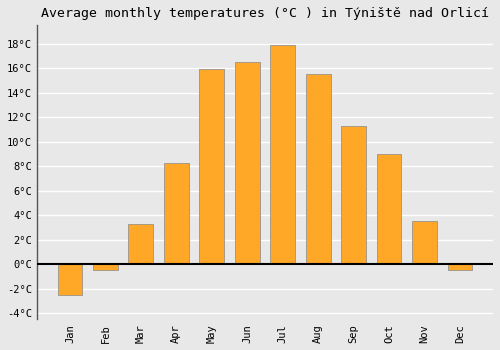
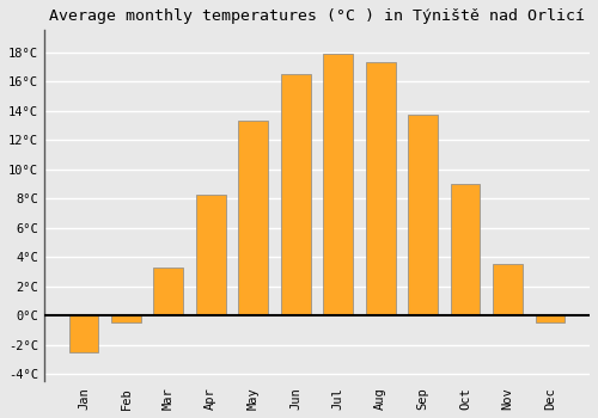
May: 15.9°C -> 13.3°C
Aug: 15.5°C -> 17.3°C
Sep: 11.3°C -> 13.7°C
